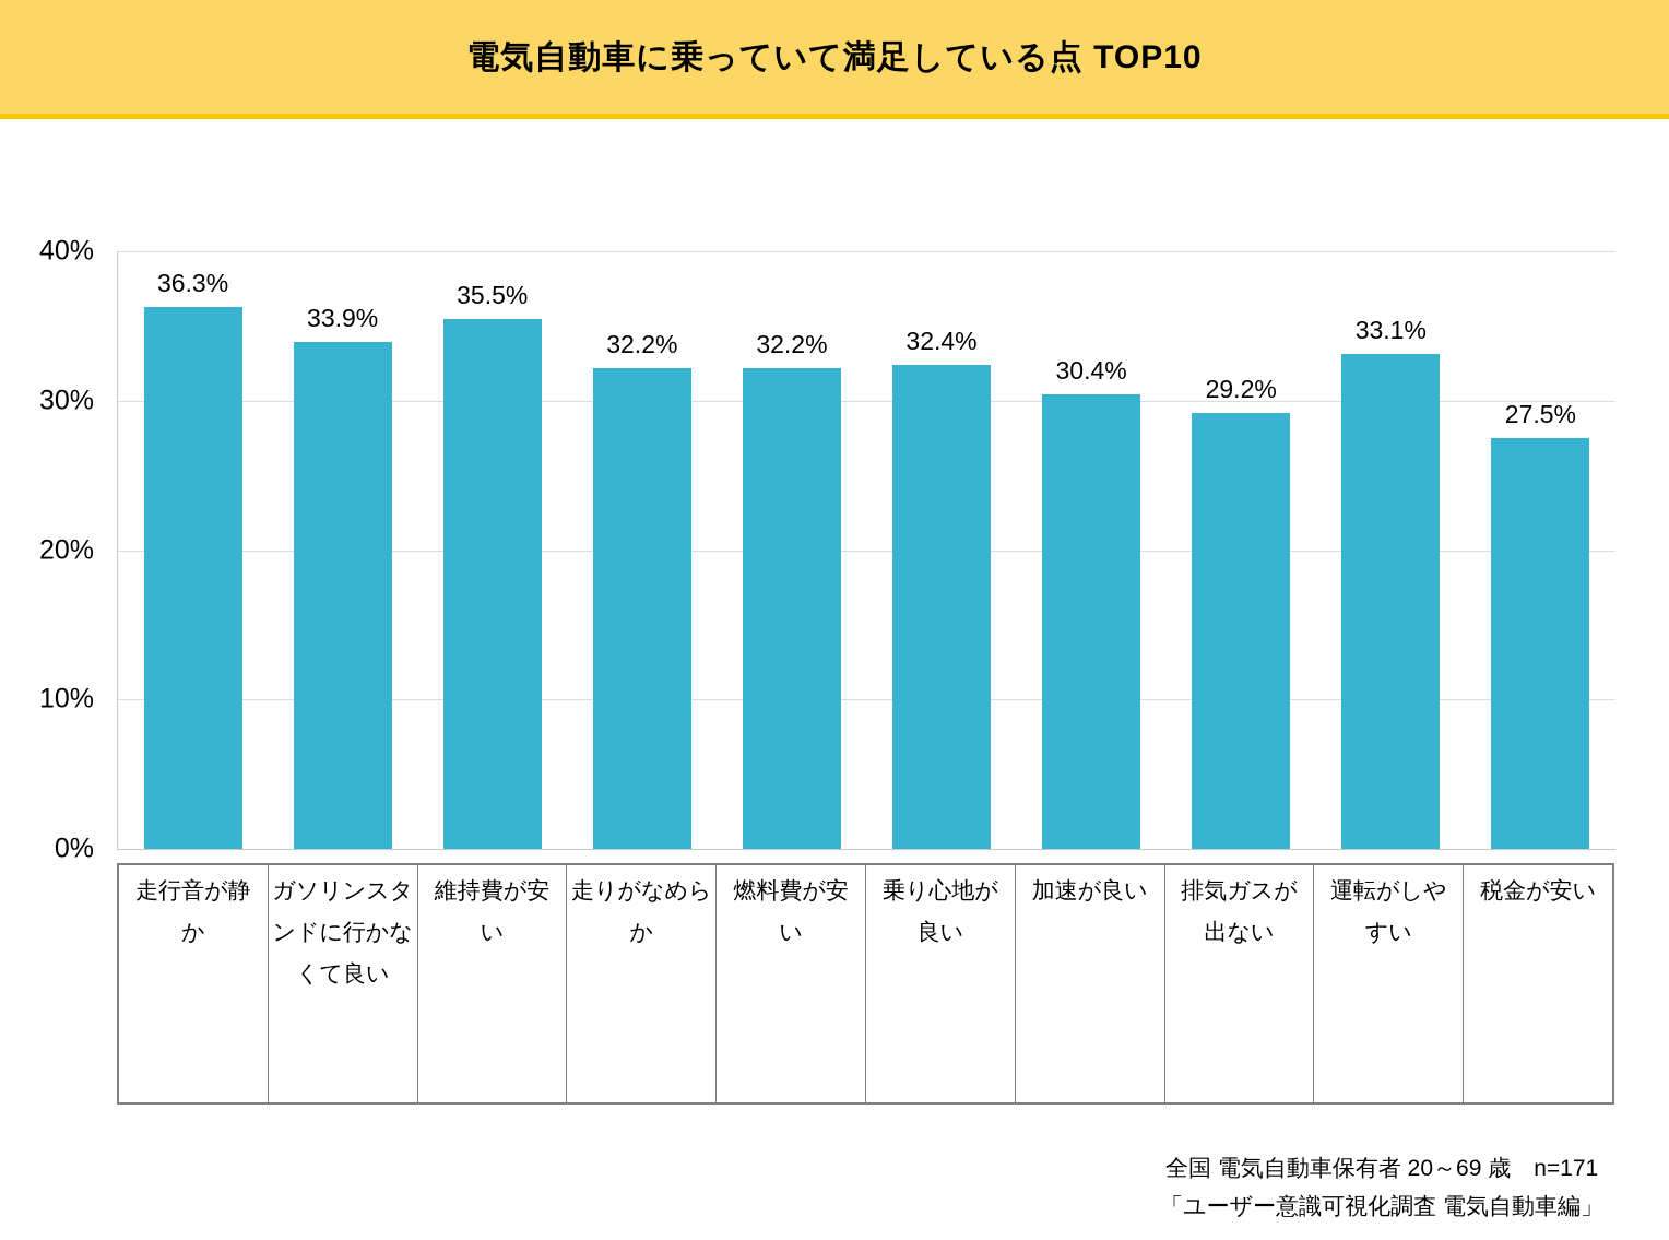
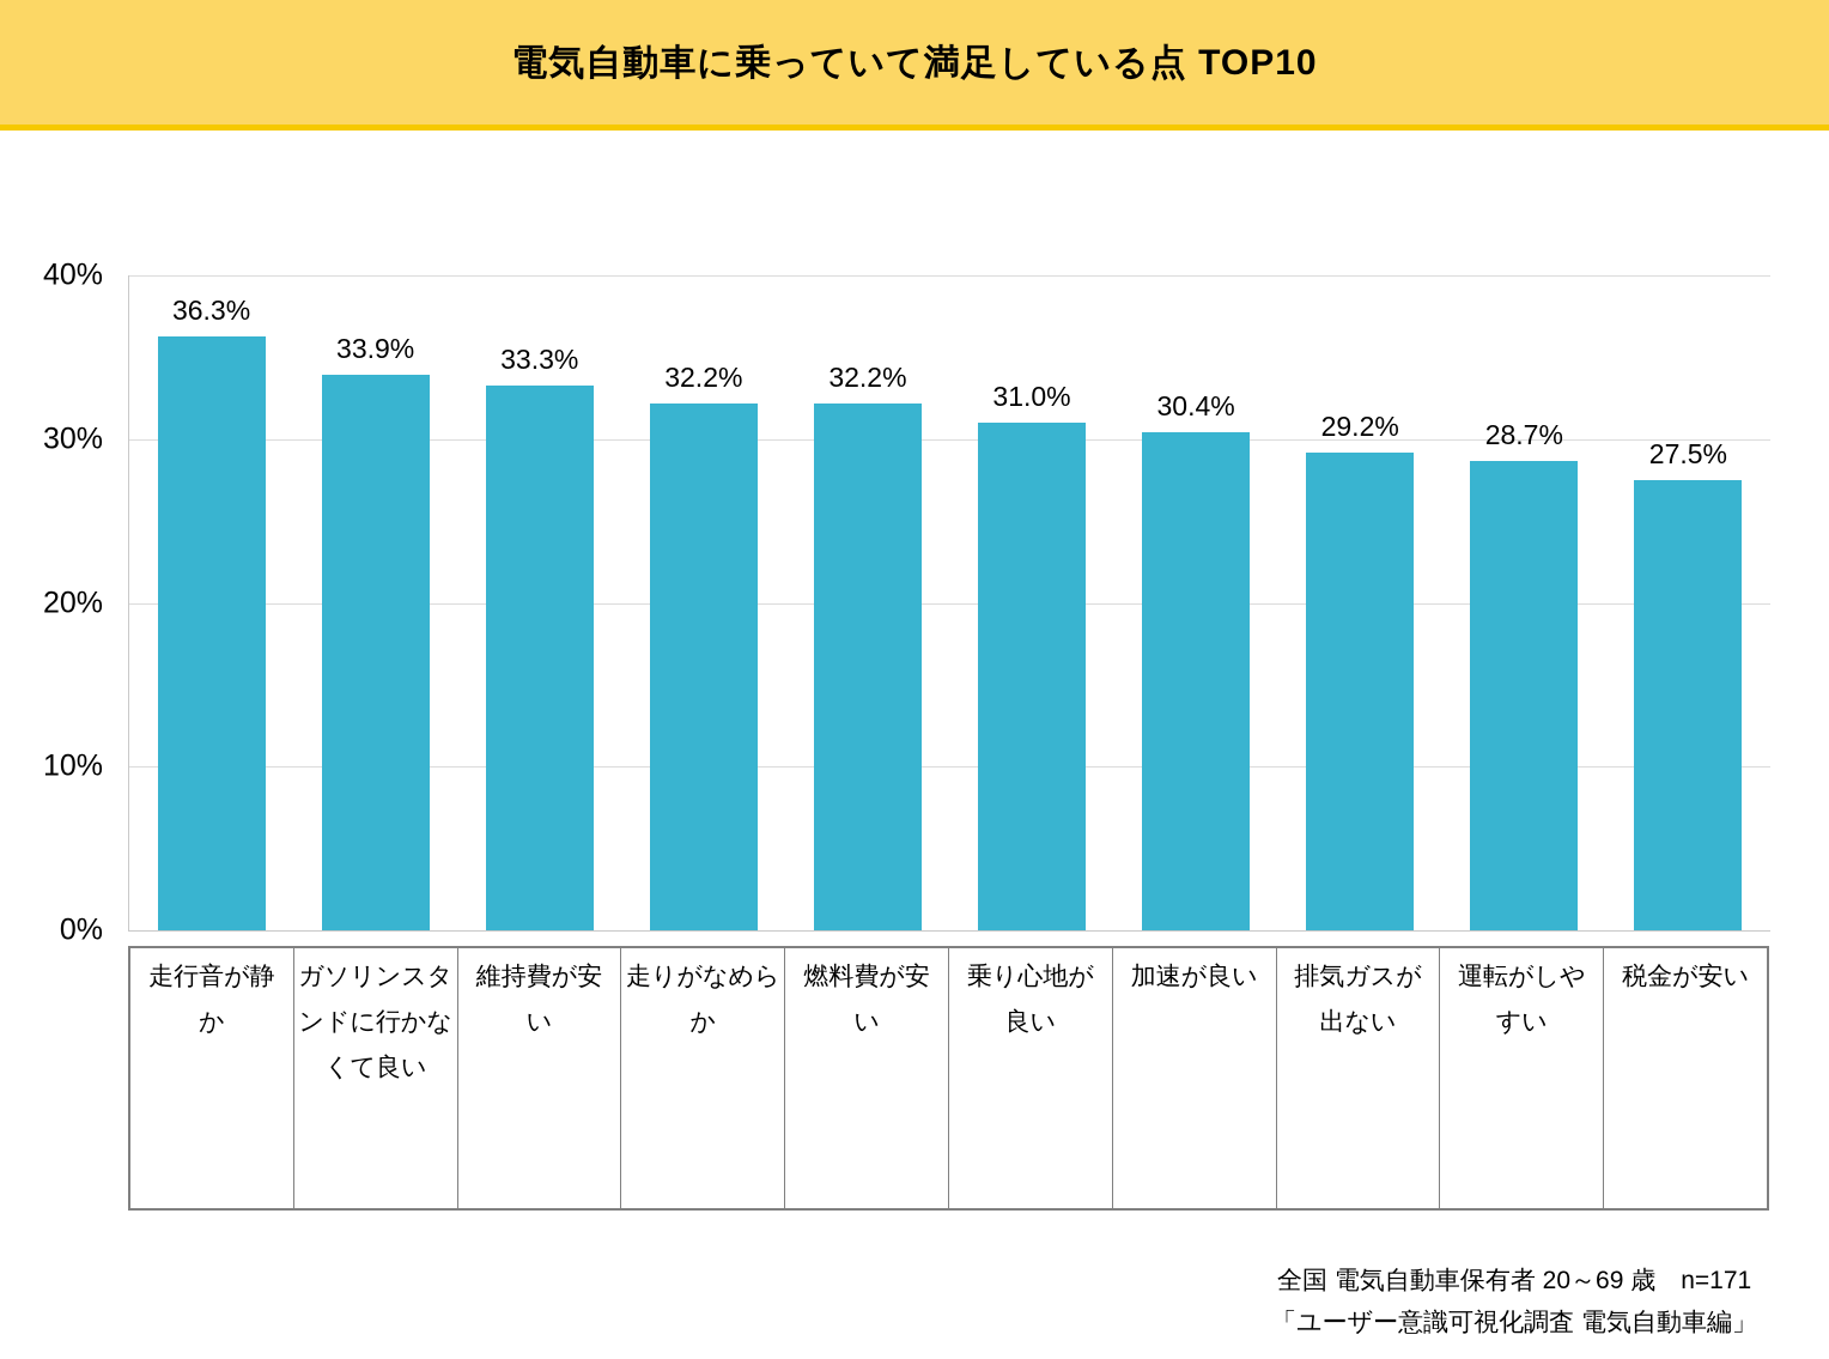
維持費が安い: 35.5% -> 33.3%
乗り心地が良い: 32.4% -> 31.0%
運転がしやすい: 33.1% -> 28.7%
